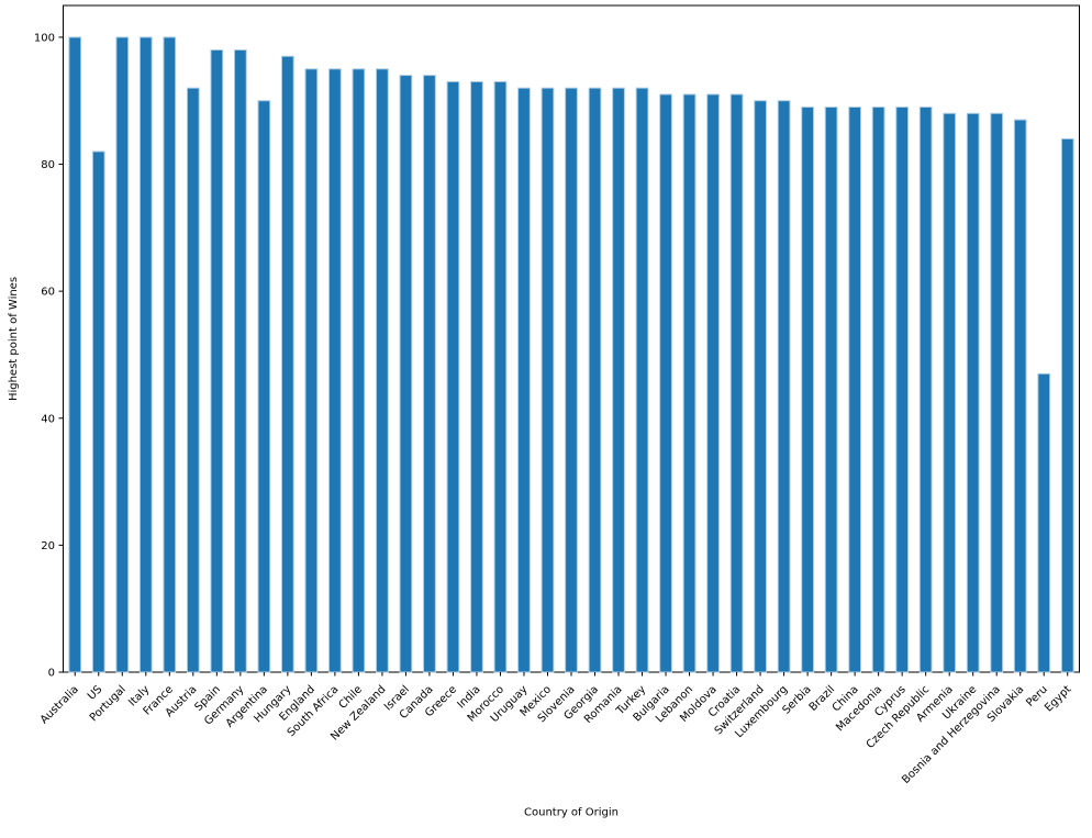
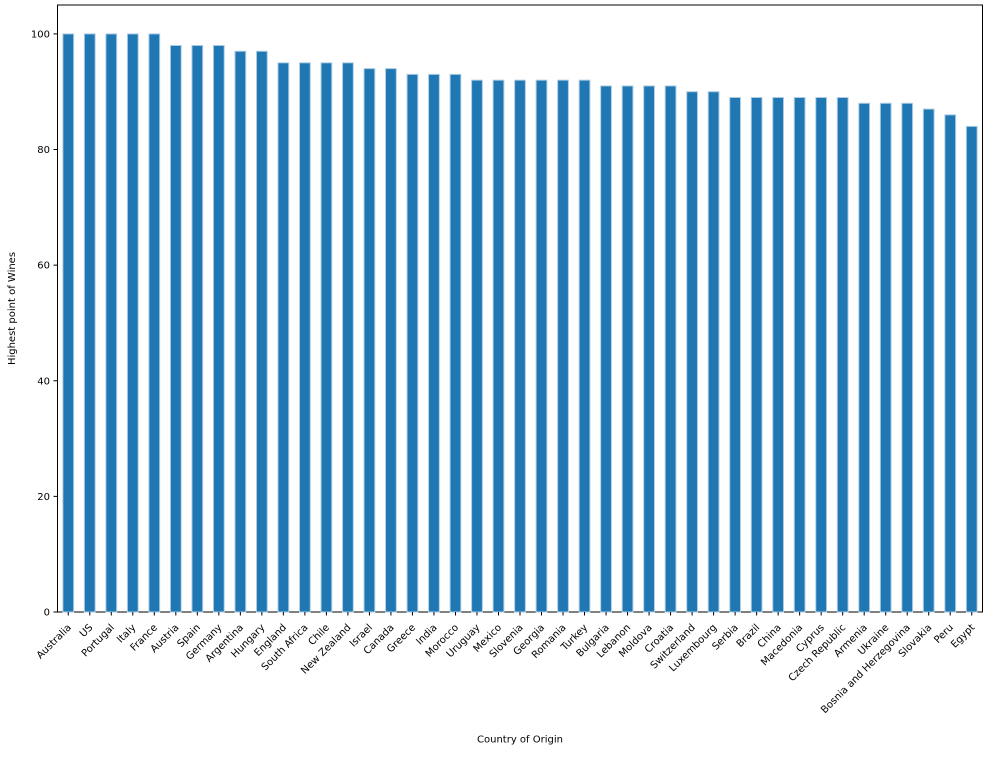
US: 82 -> 100
Austria: 92 -> 98
Argentina: 90 -> 97
Peru: 47 -> 86
